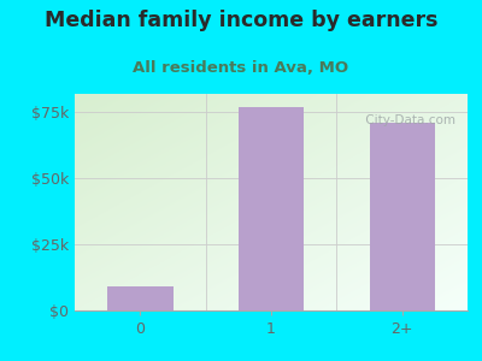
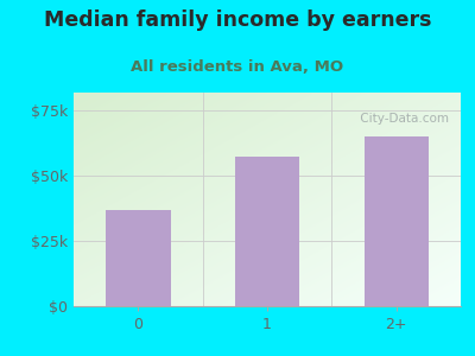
0: $9.0k -> $37.0k
1: $77.0k -> $57.5k
2+: $71.0k -> $65.0k
